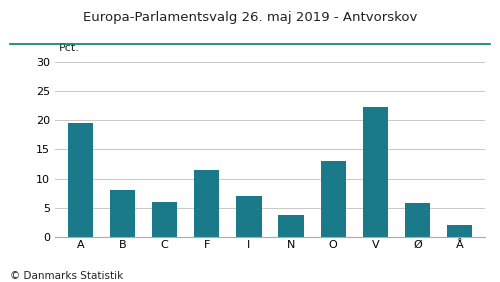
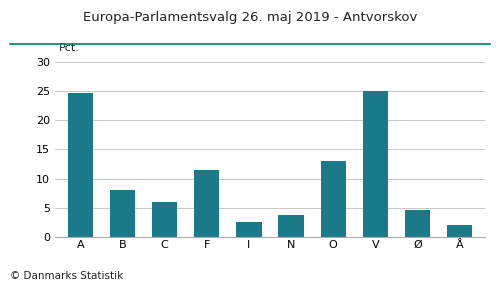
A: 19.6 -> 24.7
I: 7.0 -> 2.5
V: 22.2 -> 25.0
Ø: 5.8 -> 4.6
